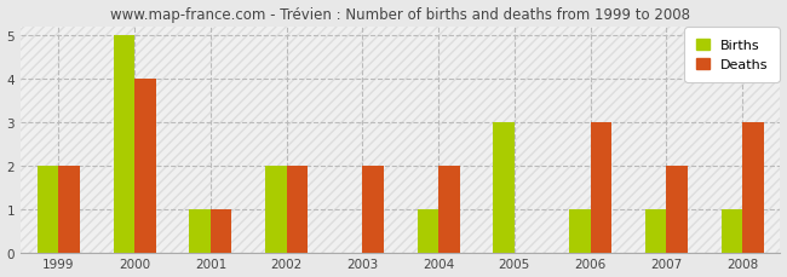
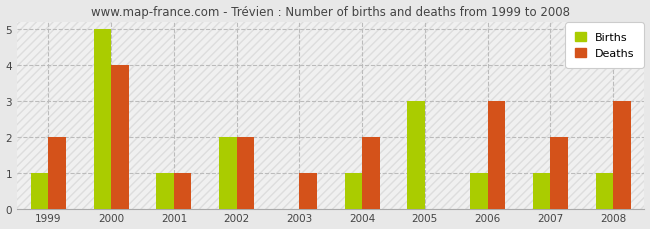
Births/1999: 2 -> 1
Deaths/2003: 2 -> 1
